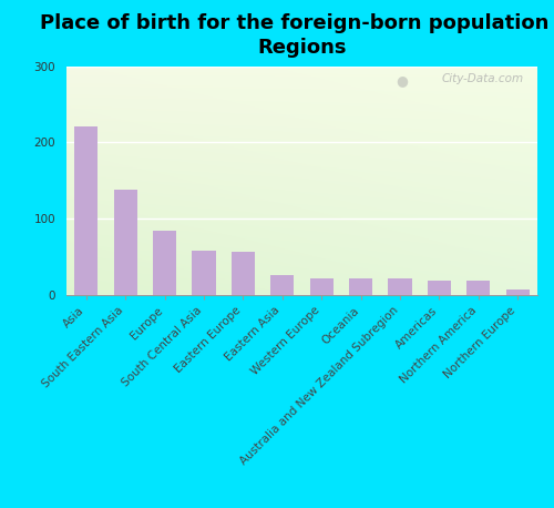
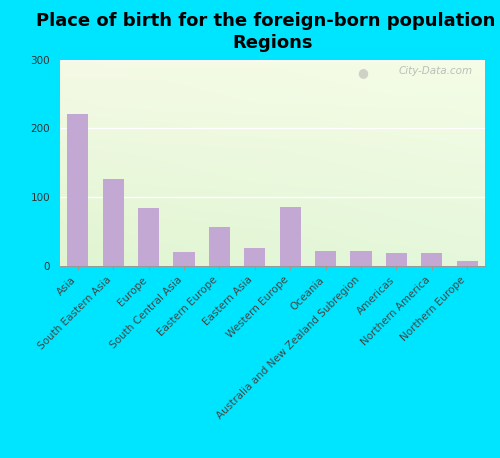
South Eastern Asia: 138 -> 126
South Central Asia: 58 -> 20
Western Europe: 22 -> 86
